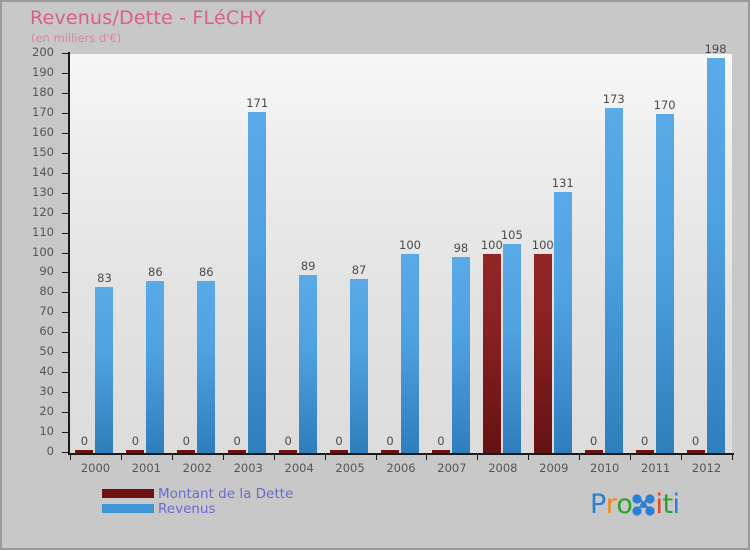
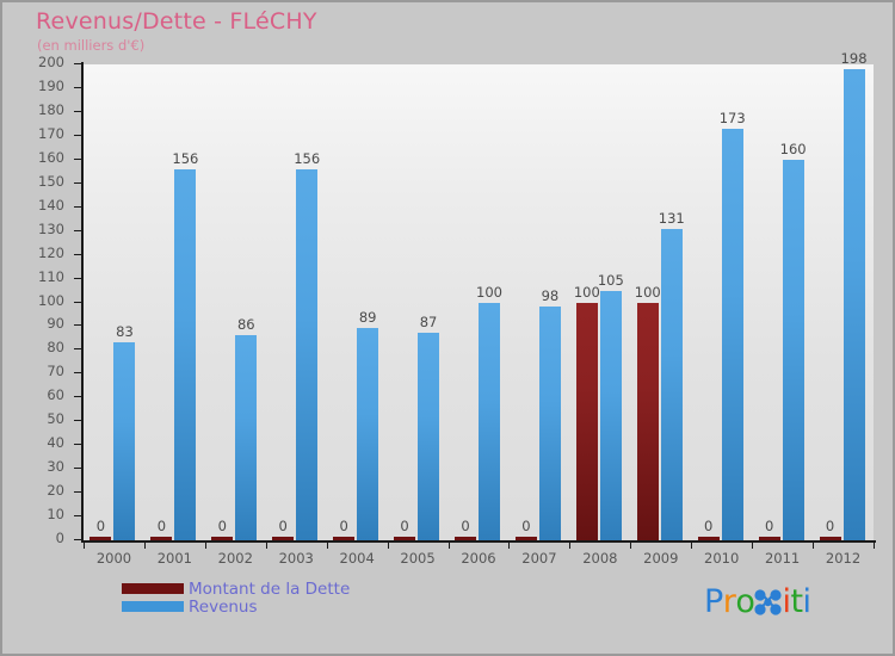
Revenus/2001: 86 -> 156
Revenus/2003: 171 -> 156
Revenus/2011: 170 -> 160
